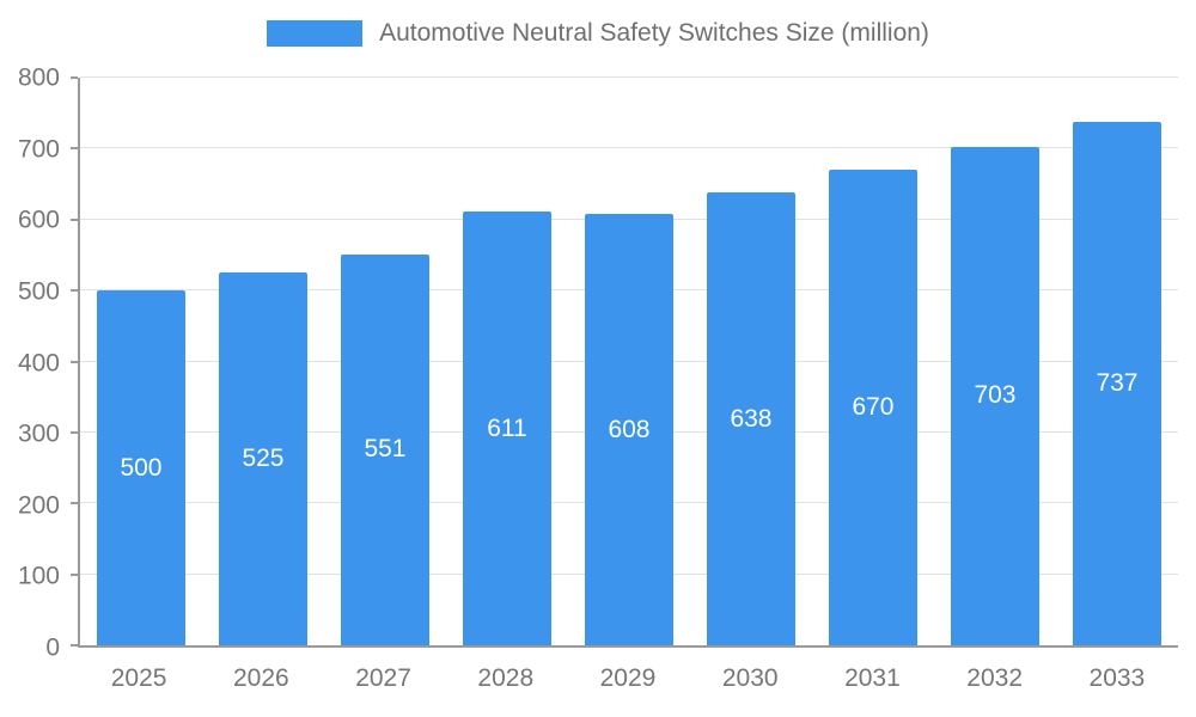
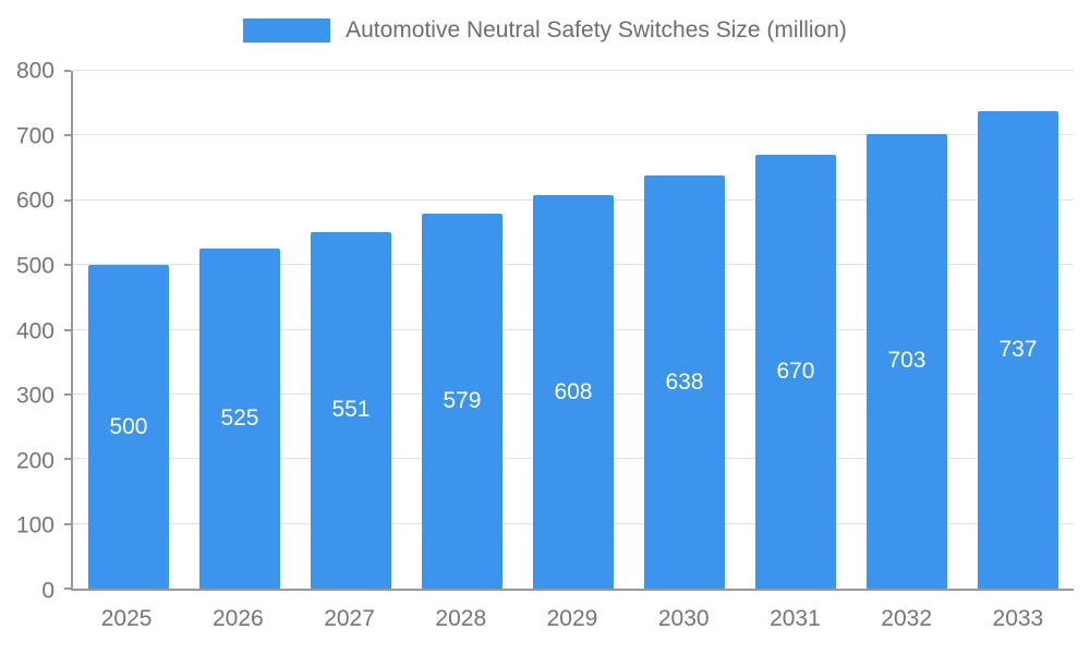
2028: 611 -> 579
